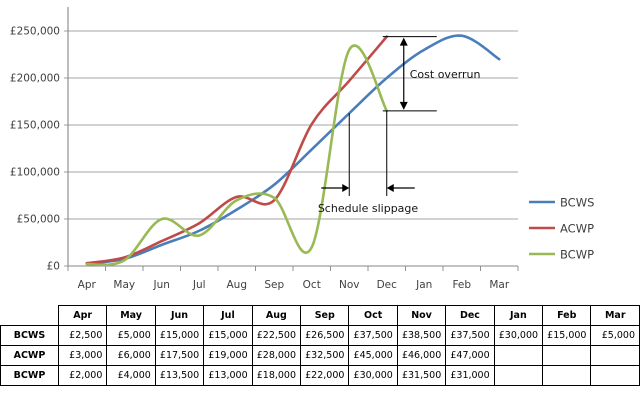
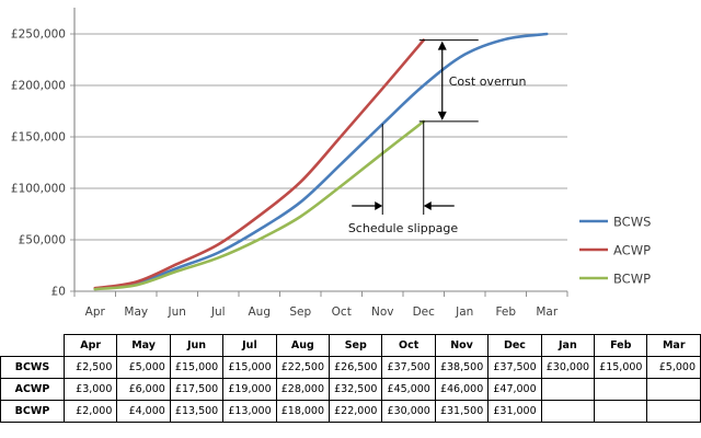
BCWP/Jun: £50000 -> £20000
BCWP/Aug: £70000 -> £50000
ACWP/Sep: £70000 -> £110000
BCWP/Oct: £20000 -> £100000
BCWP/Nov: £230000 -> £130000
BCWS/Mar: £220000 -> £250000
